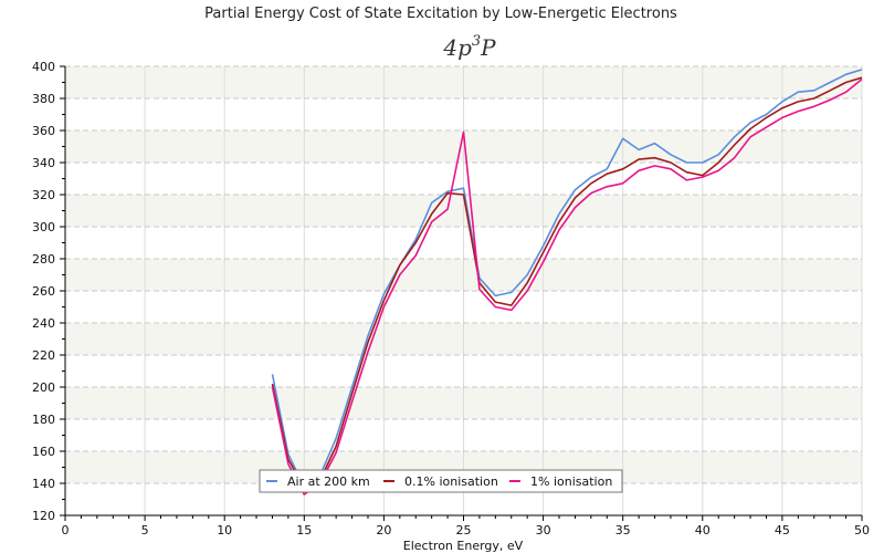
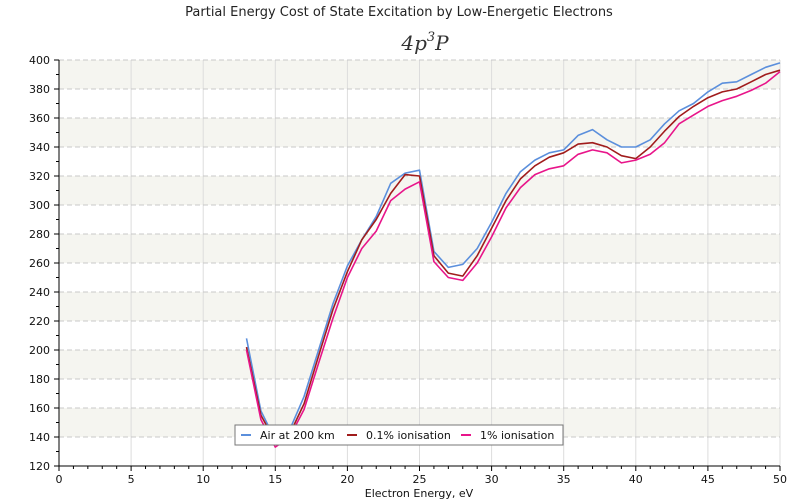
1% ionisation/25: 359 -> 316
Air at 200 km/35: 355 -> 338
